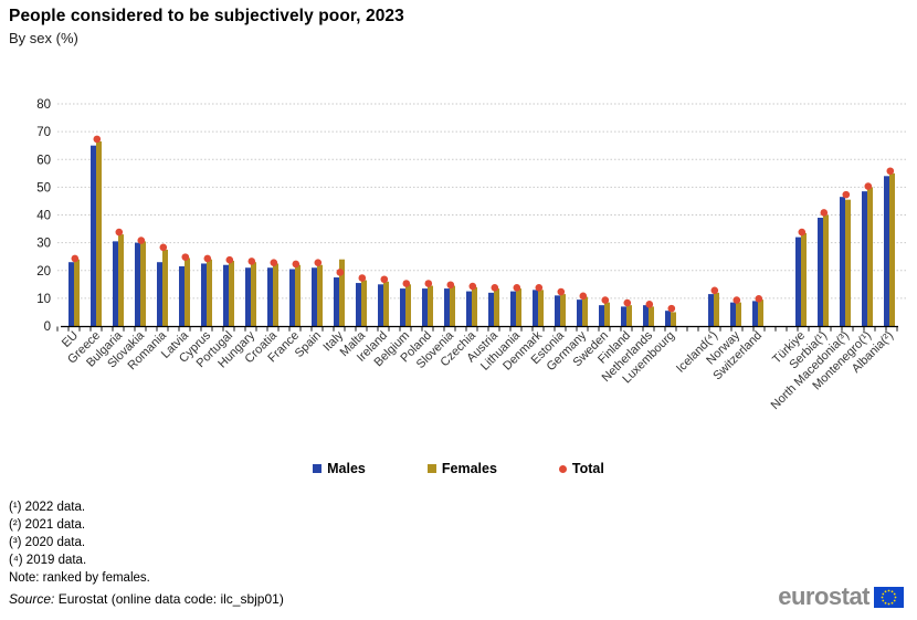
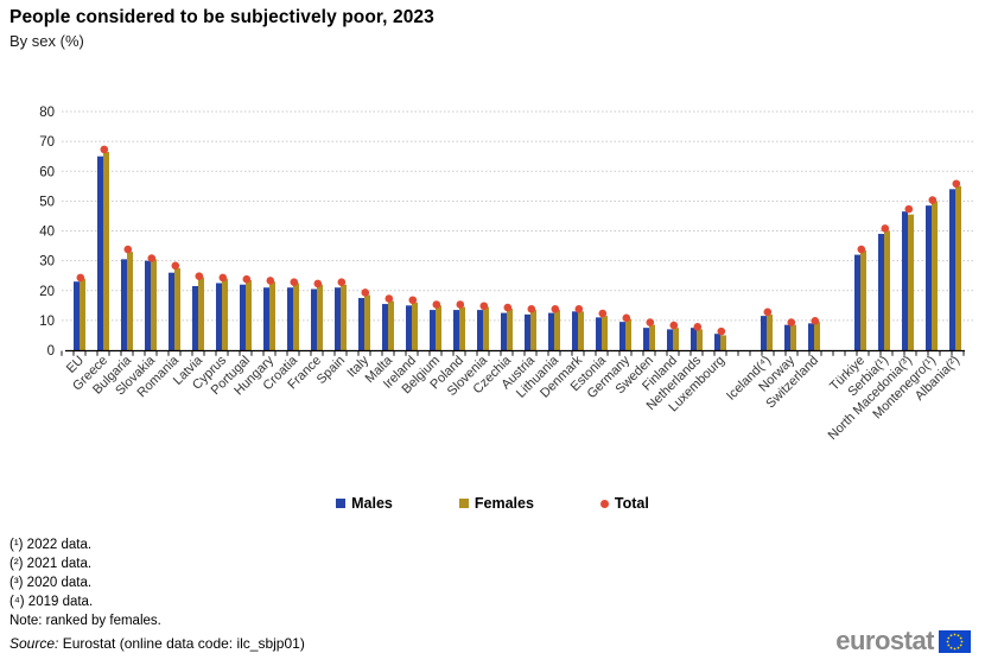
Males/Romania: 23 -> 26
Females/Italy: 24 -> 18
